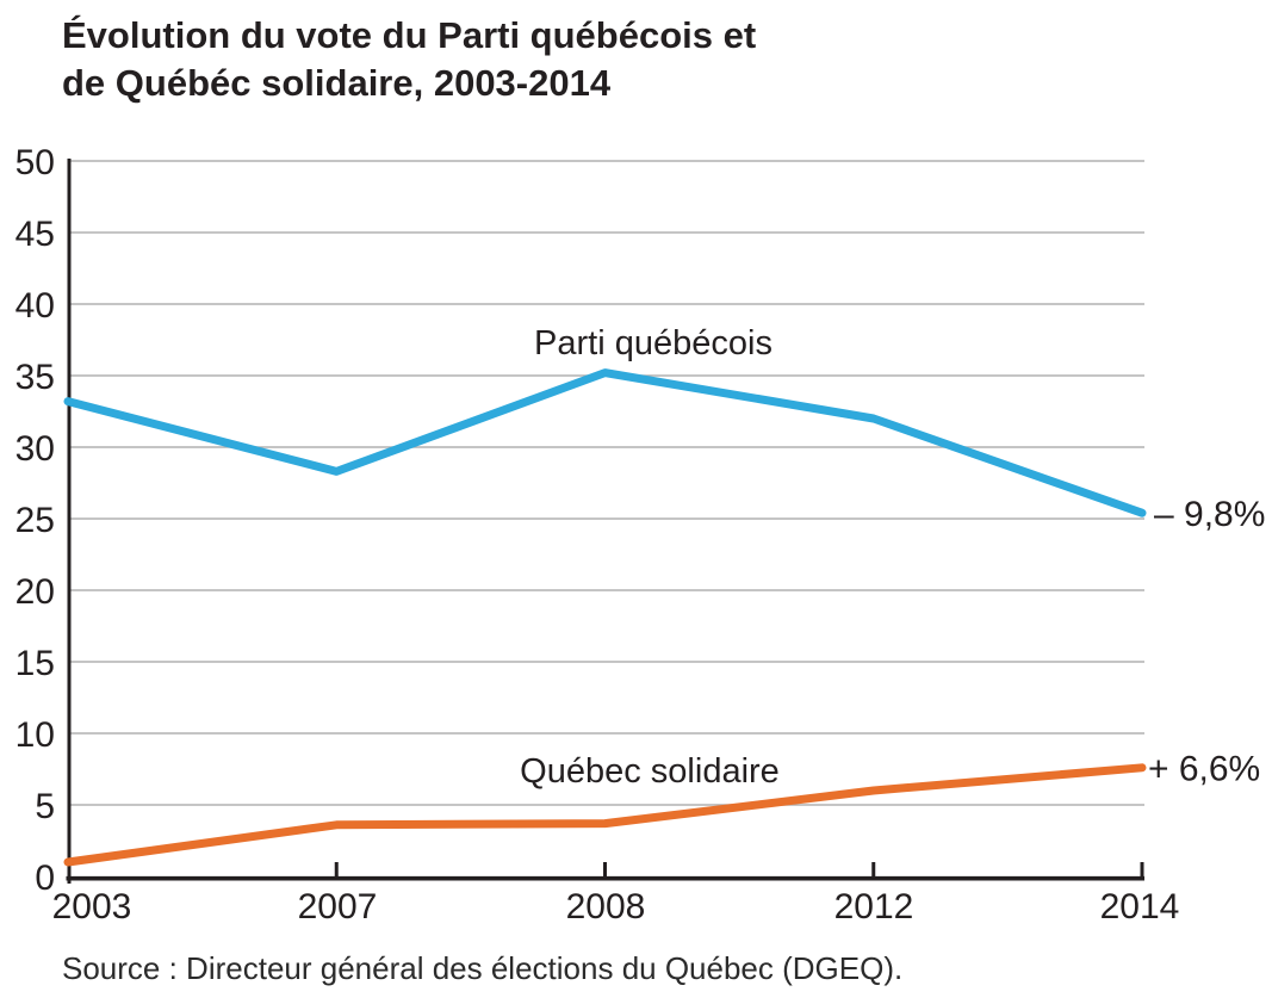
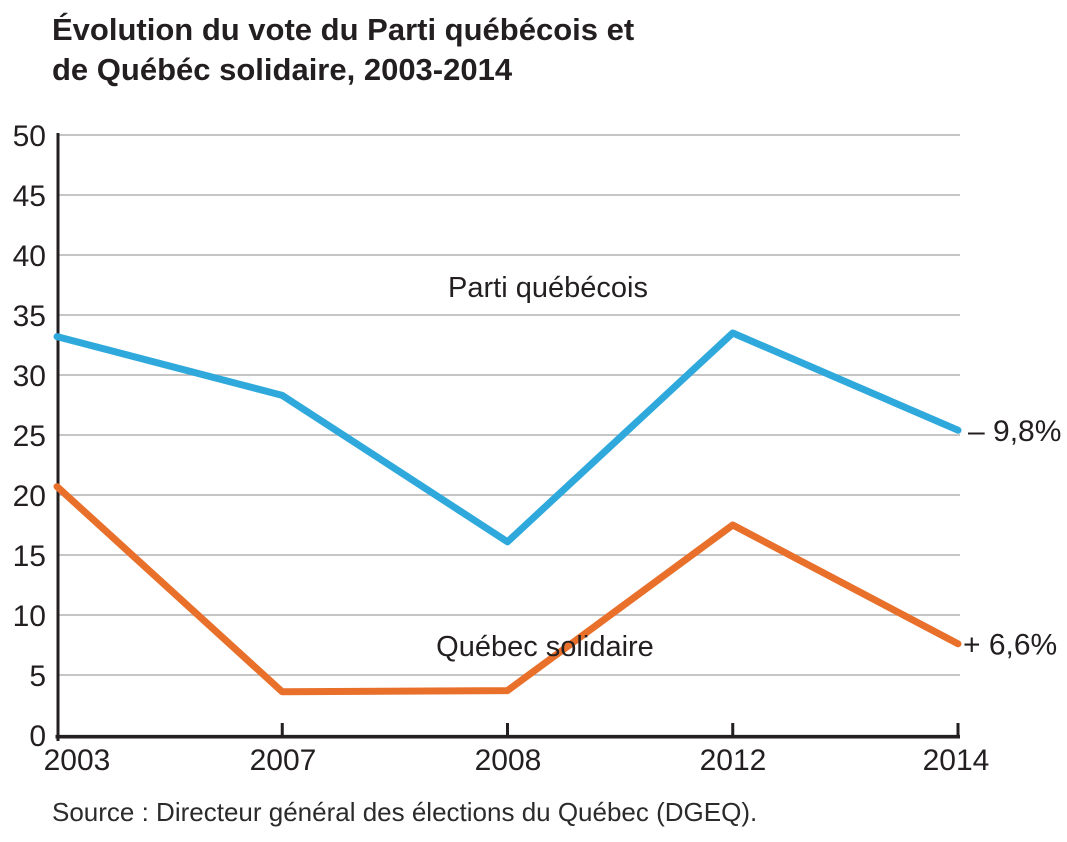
Québec solidaire/2003: 1.0 -> 20.7
Parti québécois/2008: 35.2 -> 16.1
Parti québécois/2012: 32.0 -> 33.5
Québec solidaire/2012: 6.0 -> 17.5
